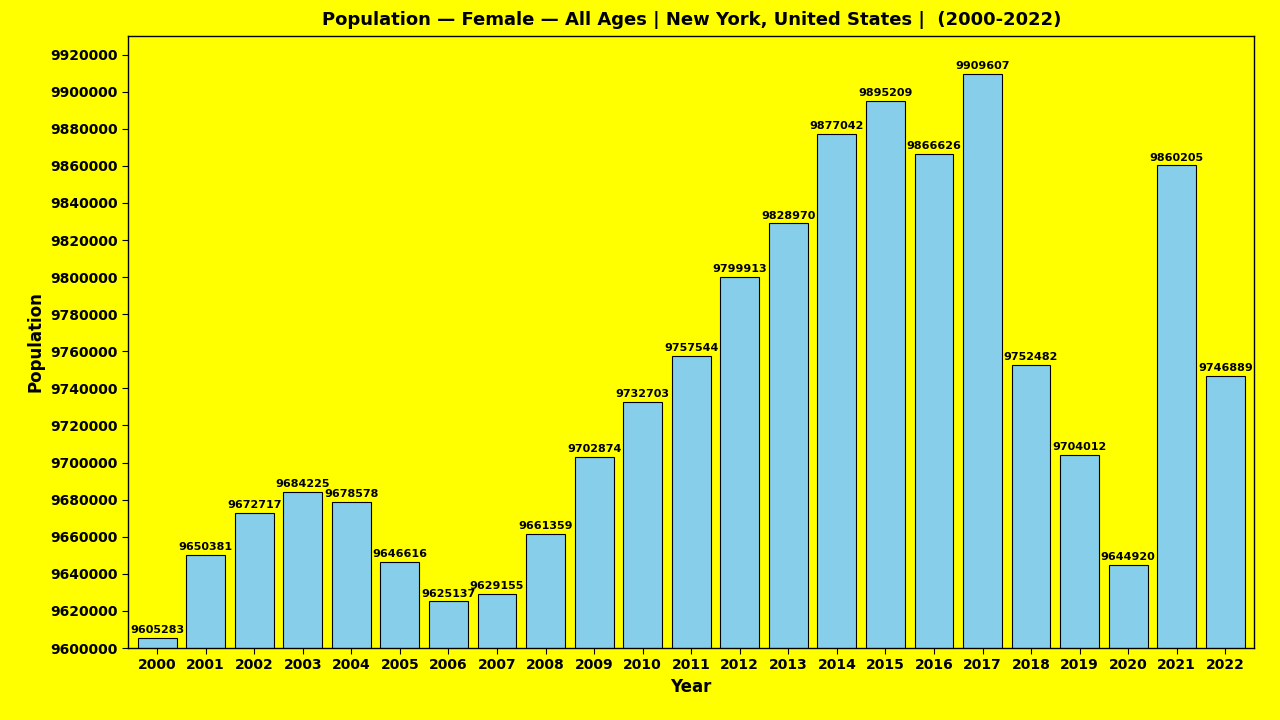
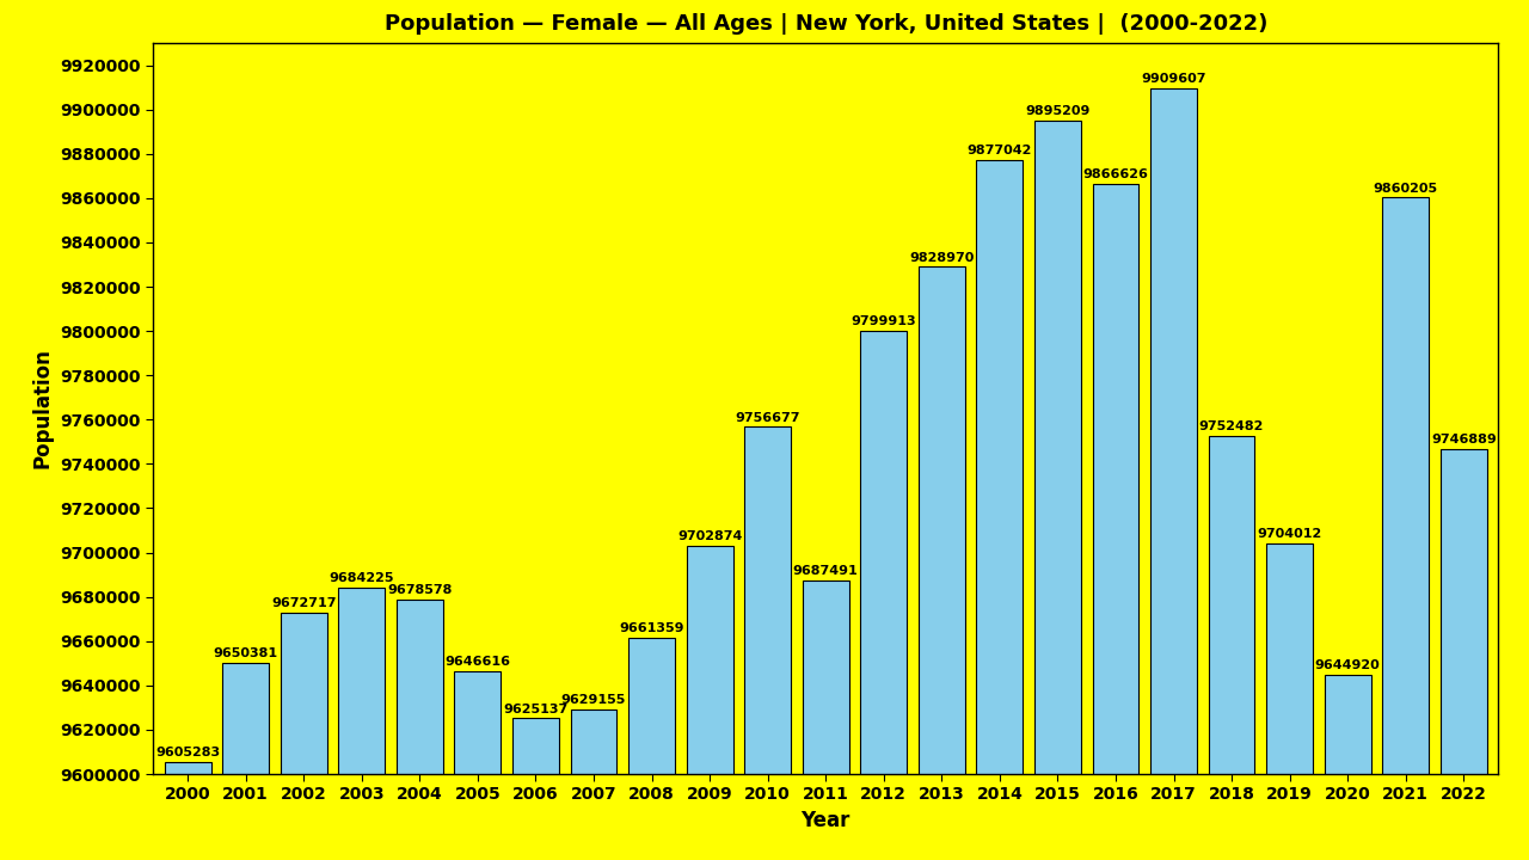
2010: 9732703 -> 9756677
2011: 9757544 -> 9687491
